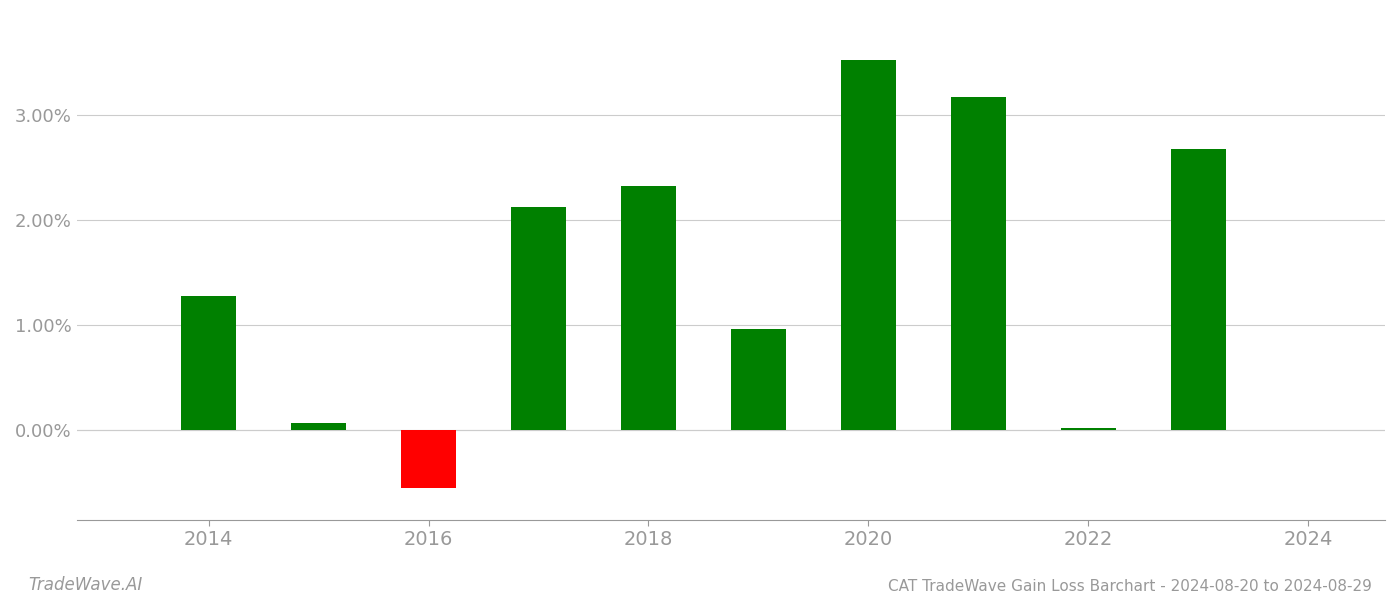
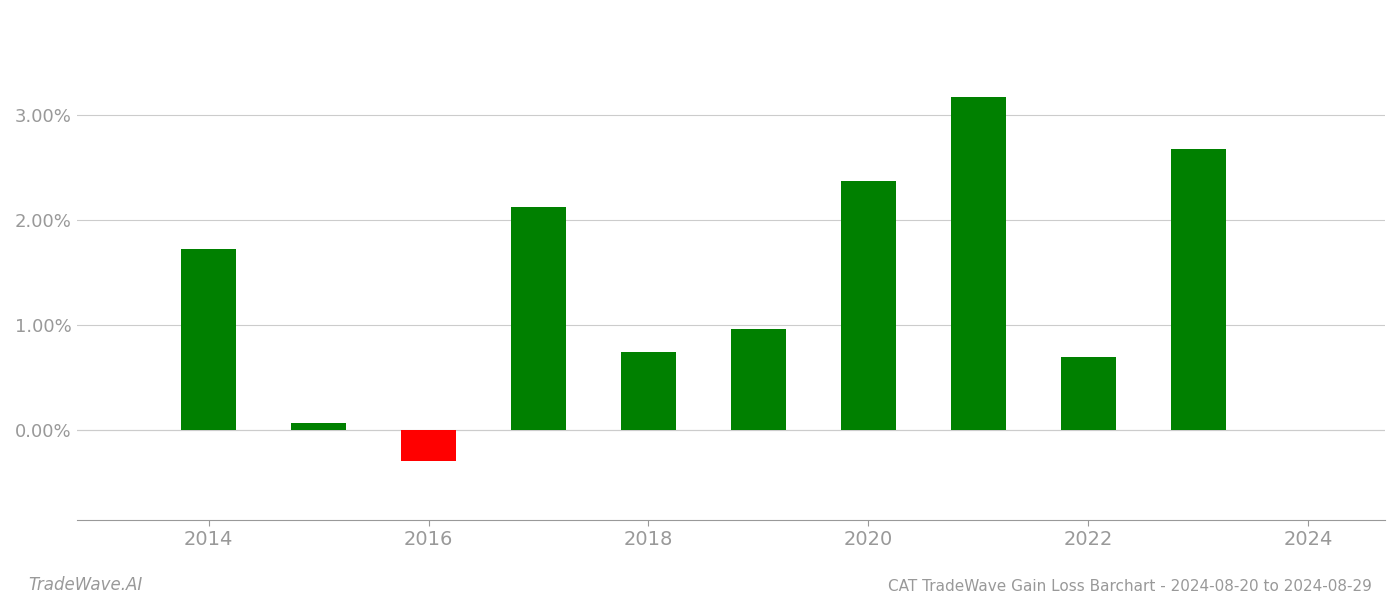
2014: 1.28% -> 1.72%
2016: -0.55% -> -0.29%
2018: 2.32% -> 0.74%
2020: 3.52% -> 2.37%
2022: 0.02% -> 0.70%
